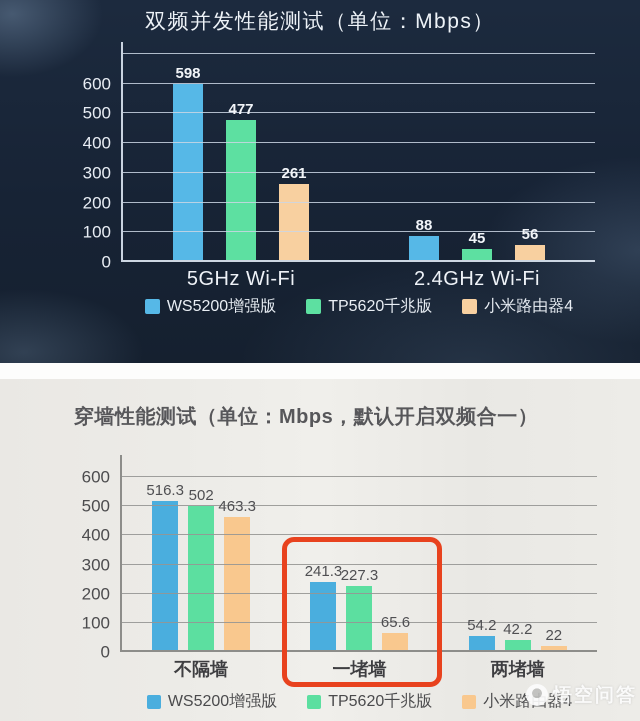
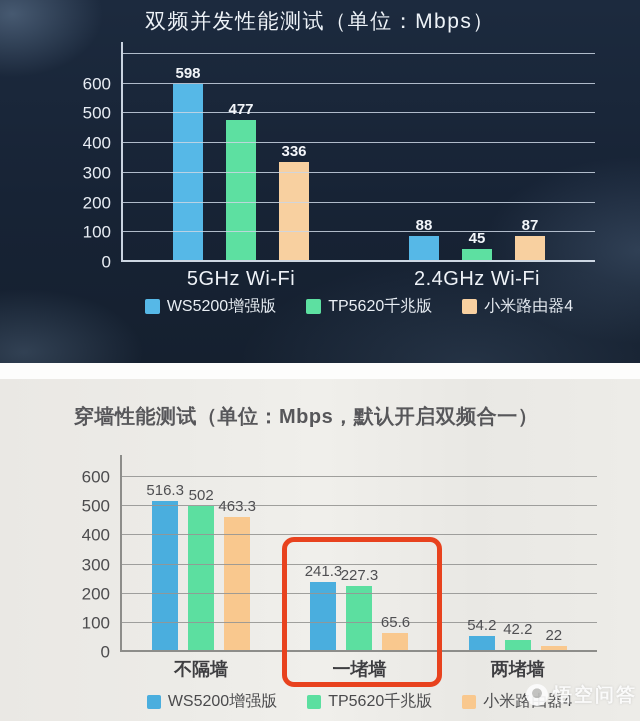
双频并发性能测试（单位：Mbps）/小米路由器4/5GHz Wi-Fi: 261 -> 336
双频并发性能测试（单位：Mbps）/小米路由器4/2.4GHz Wi-Fi: 56 -> 87
